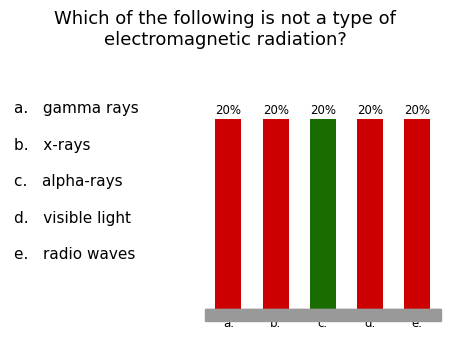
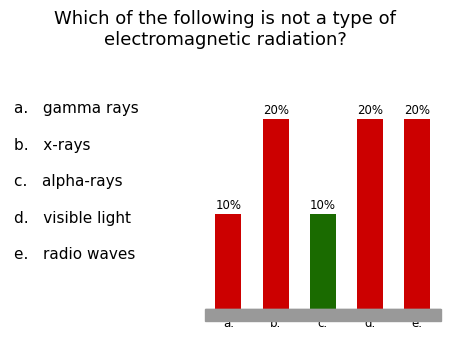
a.: 20% -> 10%
c.: 20% -> 10%
